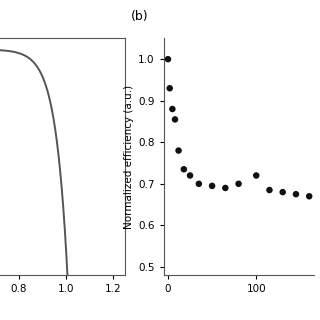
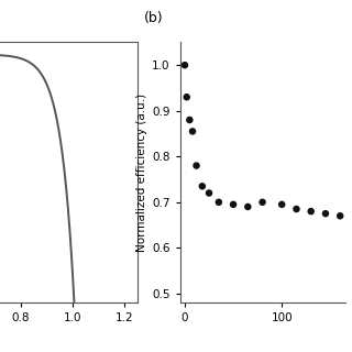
100: 0.720 -> 0.695
